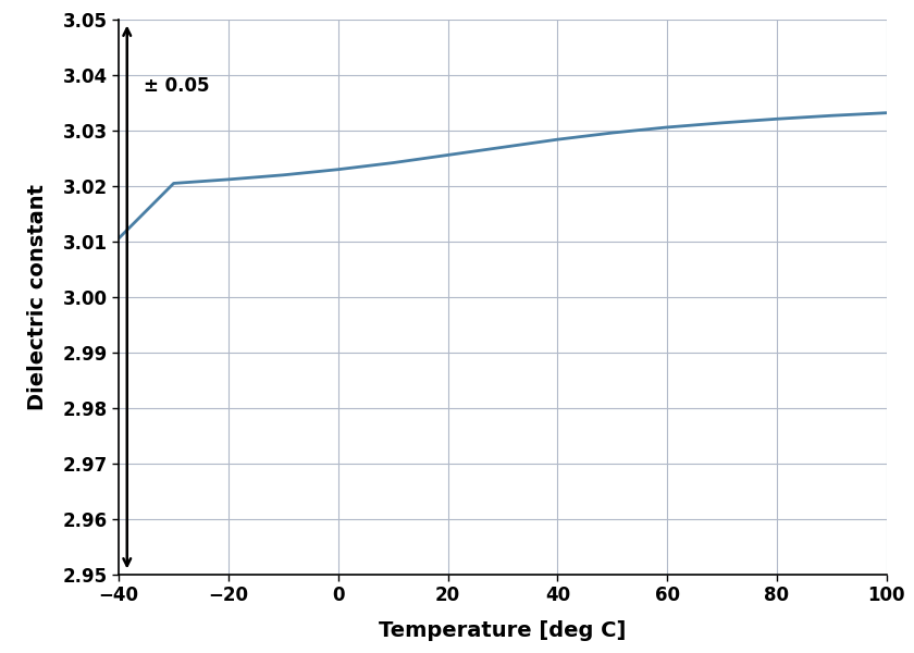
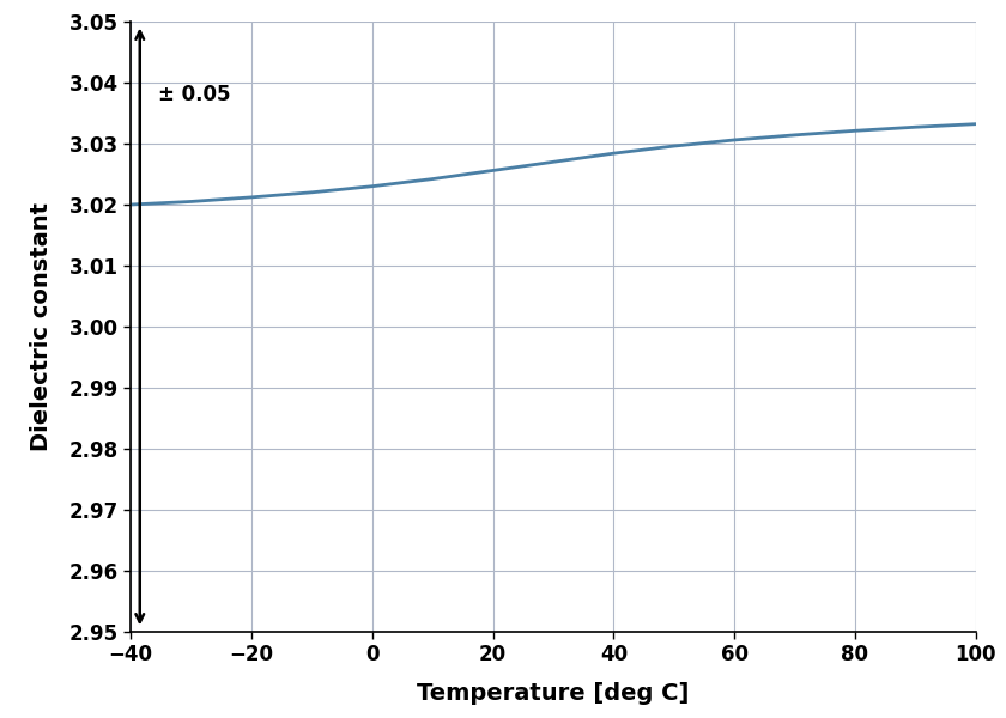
−40: 3.0106 -> 3.0200
